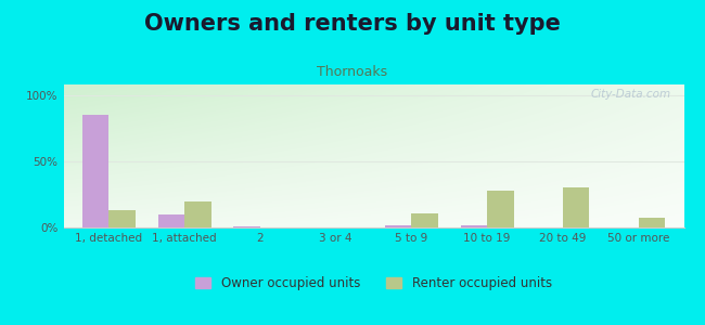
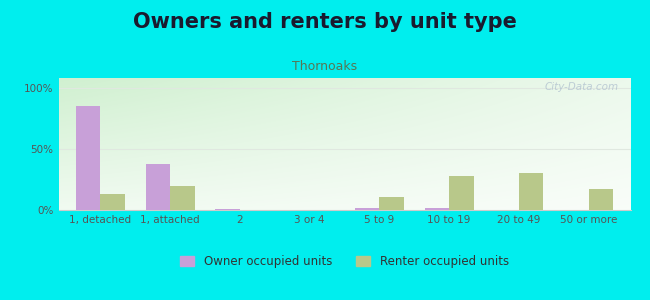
Owner occupied units/1, attached: 10% -> 38%
Renter occupied units/50 or more: 7% -> 17%
